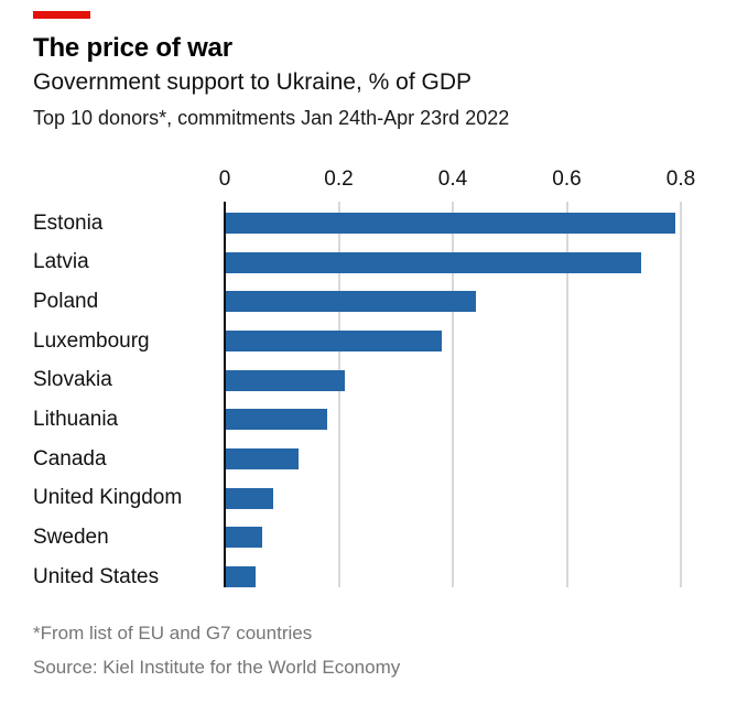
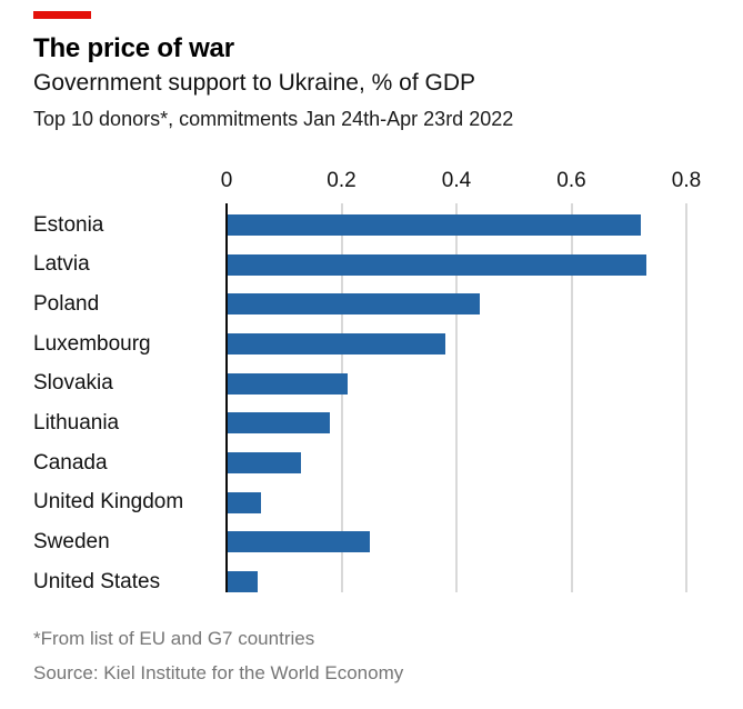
Estonia: 0.79 -> 0.72
United Kingdom: 0.09 -> 0.06
Sweden: 0.07 -> 0.25
